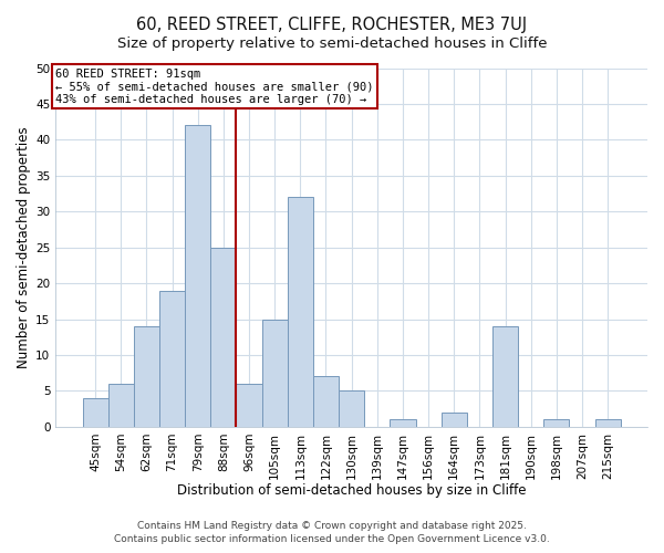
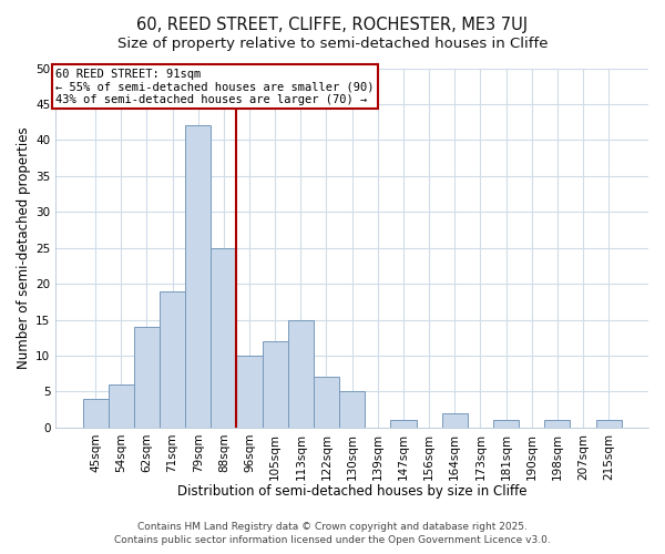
96sqm: 6 -> 10
105sqm: 15 -> 12
113sqm: 32 -> 15
181sqm: 14 -> 1
